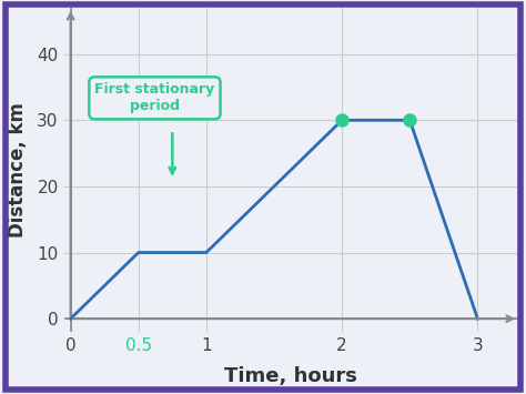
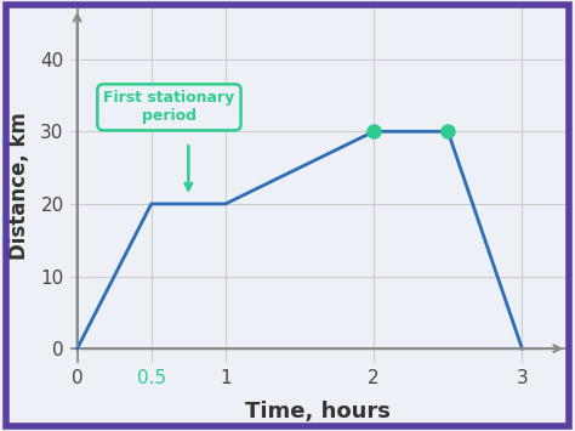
0.5: 10 -> 20
1: 10 -> 20
